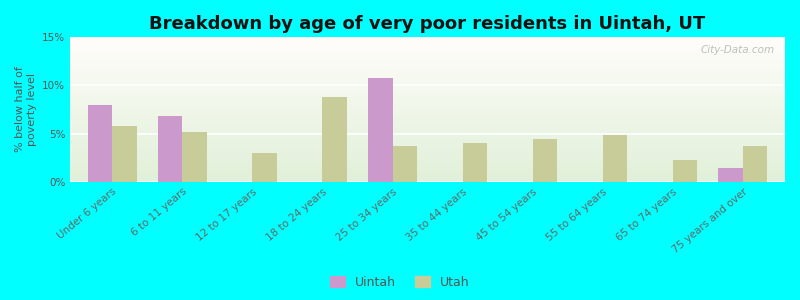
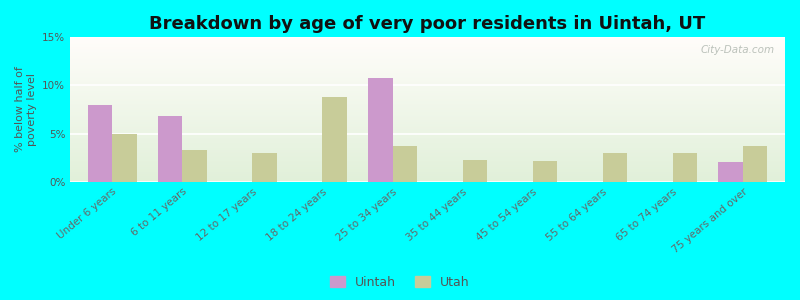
Utah/Under 6 years: 5.8% -> 5.0%
Utah/6 to 11 years: 5.2% -> 3.3%
Utah/35 to 44 years: 4.0% -> 2.2%
Utah/45 to 54 years: 4.4% -> 2.1%
Utah/55 to 64 years: 4.8% -> 3.0%
Utah/65 to 74 years: 2.2% -> 3.0%
Uintah/75 years and over: 1.4% -> 2.0%
